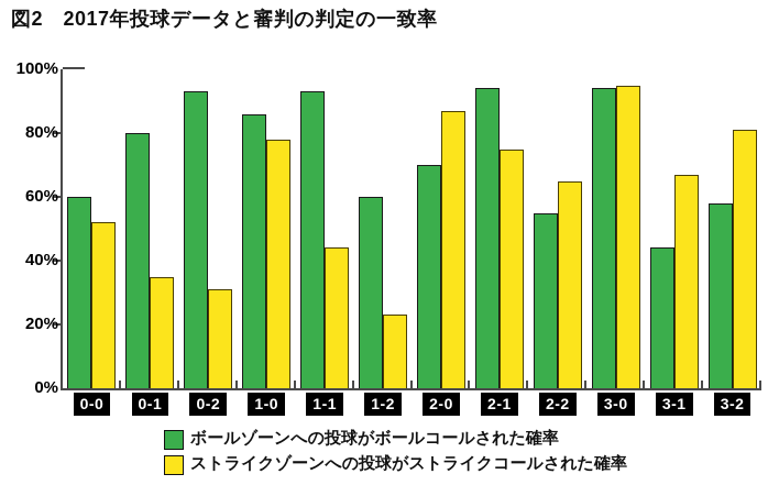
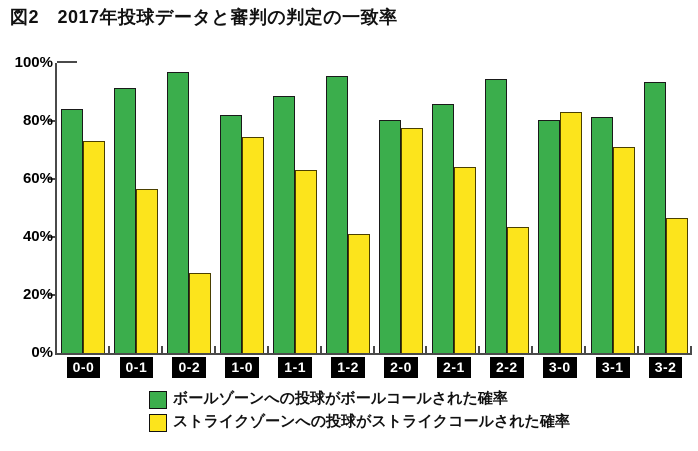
ボールゾーンへの投球がボールコールされた確率/0-0: 60% -> 84%
ストライクゾーンへの投球がストライクコールされた確率/0-0: 52% -> 73%
ボールゾーンへの投球がボールコールされた確率/0-1: 80% -> 92%
ストライクゾーンへの投球がストライクコールされた確率/0-1: 35% -> 56%
ボールゾーンへの投球がボールコールされた確率/0-2: 93% -> 97%
ストライクゾーンへの投球がストライクコールされた確率/0-2: 31% -> 28%
ボールゾーンへの投球がボールコールされた確率/1-0: 86% -> 82%
ストライクゾーンへの投球がストライクコールされた確率/1-0: 78% -> 74%
ボールゾーンへの投球がボールコールされた確率/1-1: 93% -> 88%
ストライクゾーンへの投球がストライクコールされた確率/1-1: 44% -> 63%
ボールゾーンへの投球がボールコールされた確率/1-2: 60% -> 96%
ストライクゾーンへの投球がストライクコールされた確率/1-2: 23% -> 41%
ボールゾーンへの投球がボールコールされた確率/2-0: 70% -> 80%
ストライクゾーンへの投球がストライクコールされた確率/2-0: 87% -> 78%
ボールゾーンへの投球がボールコールされた確率/2-1: 94% -> 86%
ストライクゾーンへの投球がストライクコールされた確率/2-1: 75% -> 64%
ボールゾーンへの投球がボールコールされた確率/2-2: 55% -> 94%
ストライクゾーンへの投球がストライクコールされた確率/2-2: 65% -> 44%
ボールゾーンへの投球がボールコールされた確率/3-0: 94% -> 80%
ストライクゾーンへの投球がストライクコールされた確率/3-0: 95% -> 83%
ボールゾーンへの投球がボールコールされた確率/3-1: 44% -> 82%
ストライクゾーンへの投球がストライクコールされた確率/3-1: 67% -> 71%
ボールゾーンへの投球がボールコールされた確率/3-2: 58% -> 94%
ストライクゾーンへの投球がストライクコールされた確率/3-2: 81% -> 46%
